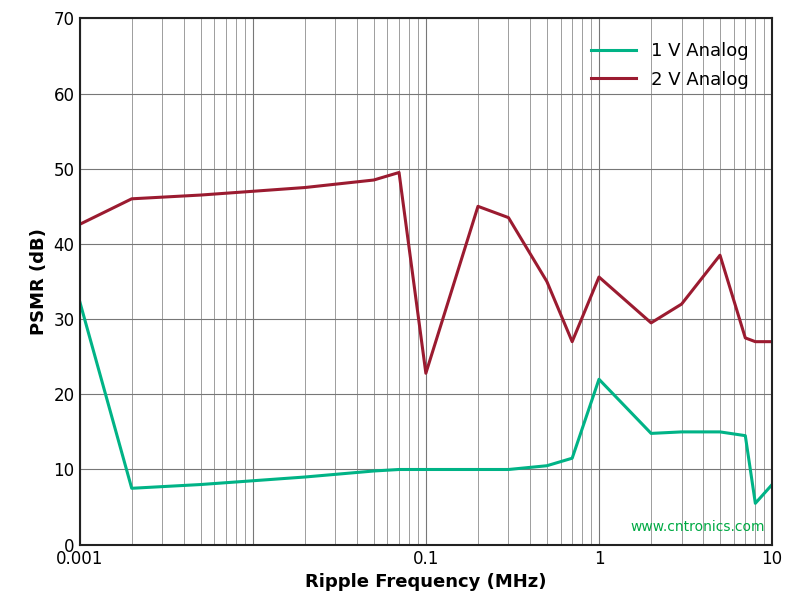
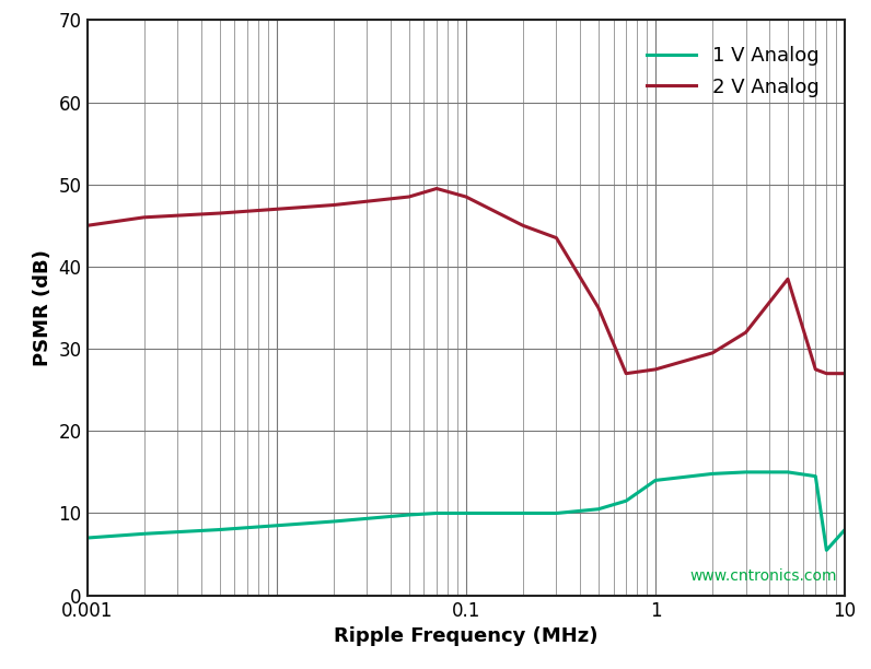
1 V Analog/0.001: 32.4 -> 7.0
2 V Analog/0.001: 42.6 -> 45.0
2 V Analog/0.1: 22.8 -> 48.5
1 V Analog/1: 22.0 -> 14.0
2 V Analog/1: 35.6 -> 27.5
